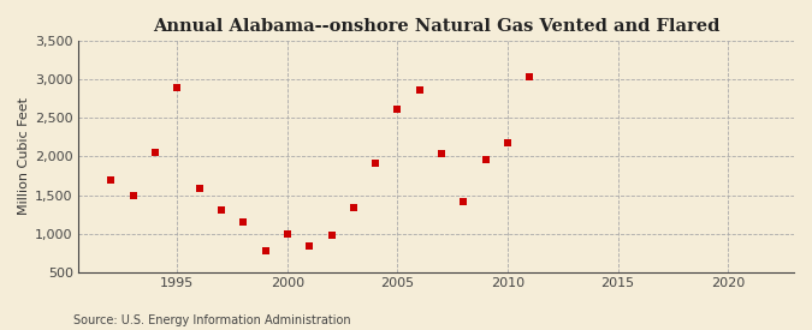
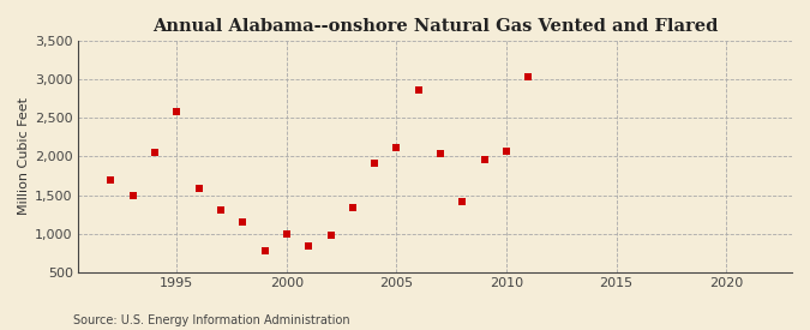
1995: 2,900 -> 2,580
2005: 2,620 -> 2,110
2010: 2,180 -> 2,070
